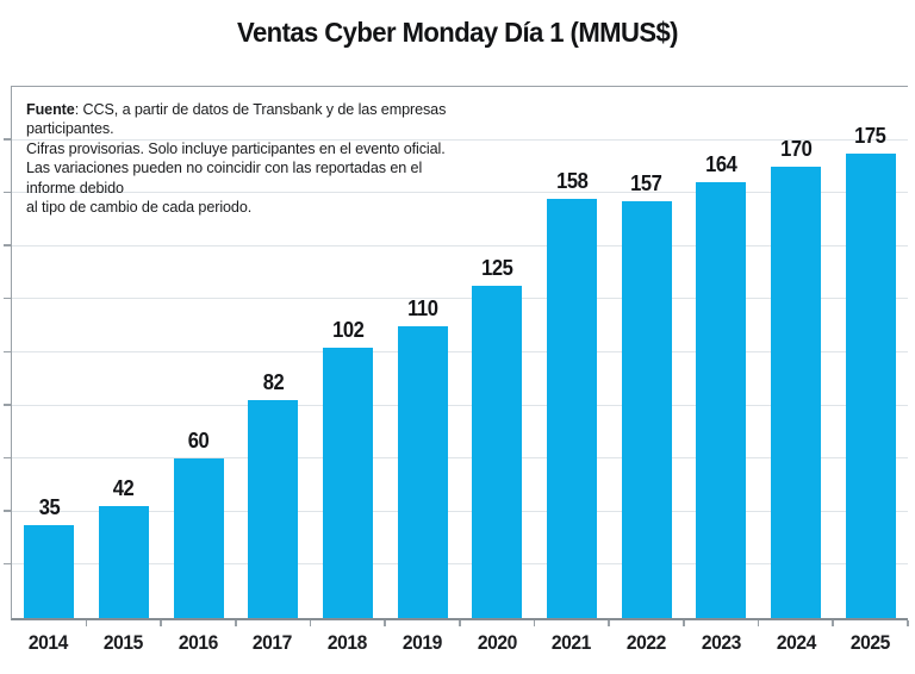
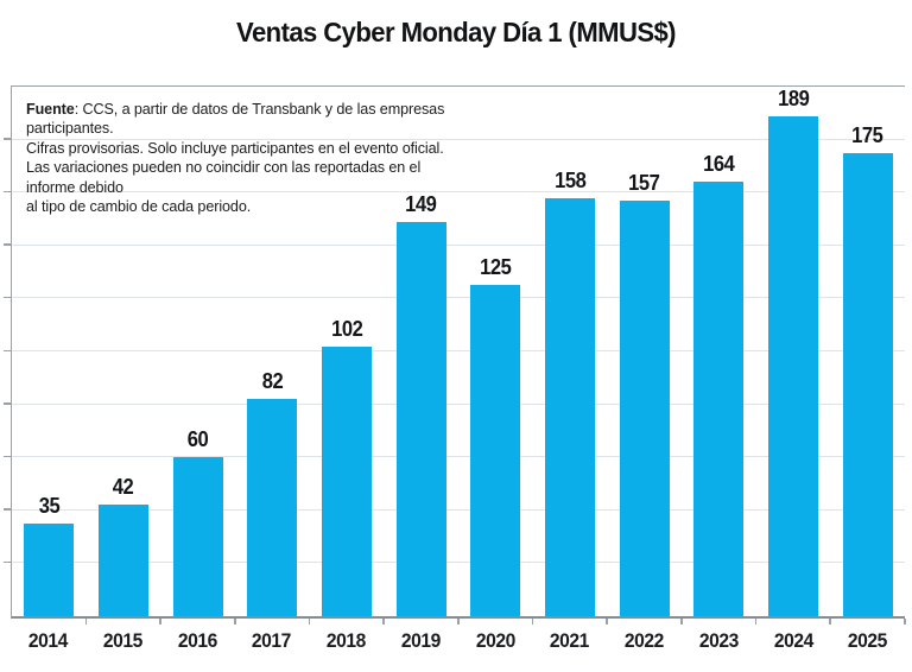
2019: 110 -> 149
2024: 170 -> 189
